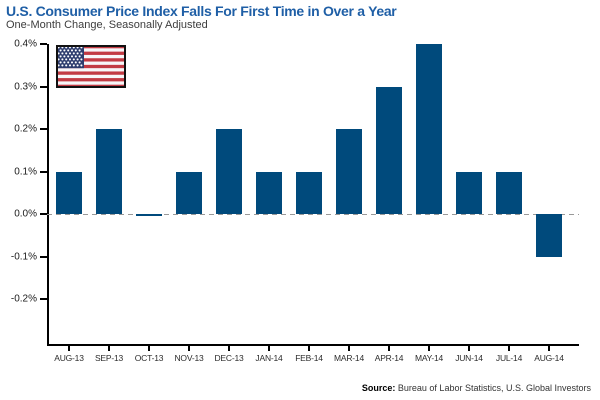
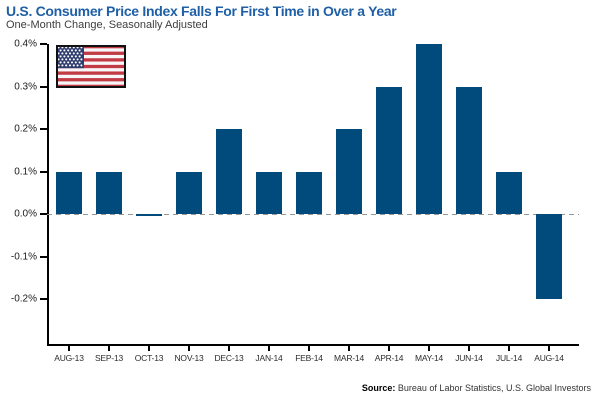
SEP-13: 0.2% -> 0.1%
JUN-14: 0.1% -> 0.3%
AUG-14: -0.1% -> -0.2%
